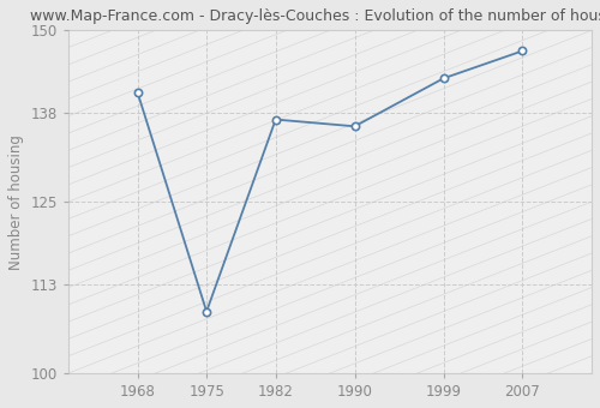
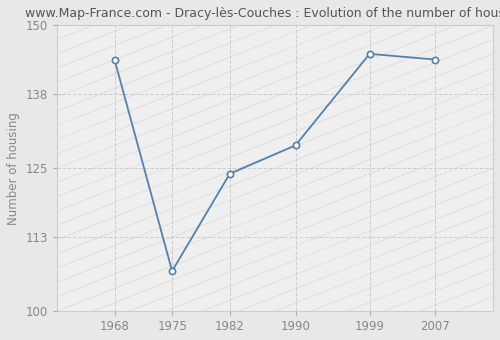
1968: 141 -> 144
1975: 109 -> 107
1982: 137 -> 124
1990: 136 -> 129
1999: 143 -> 145
2007: 147 -> 144
